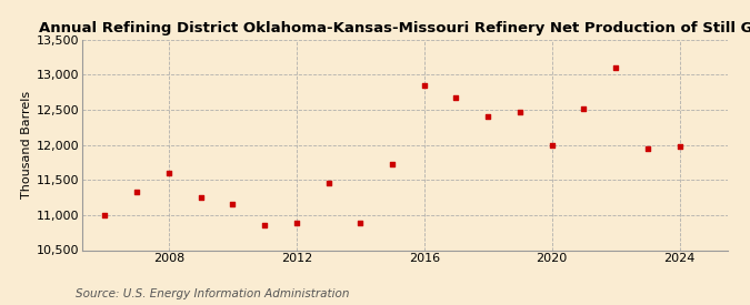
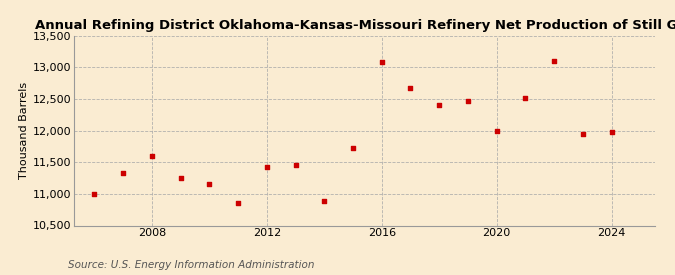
2012: 10,880 -> 11,420
2016: 12,840 -> 13,080
